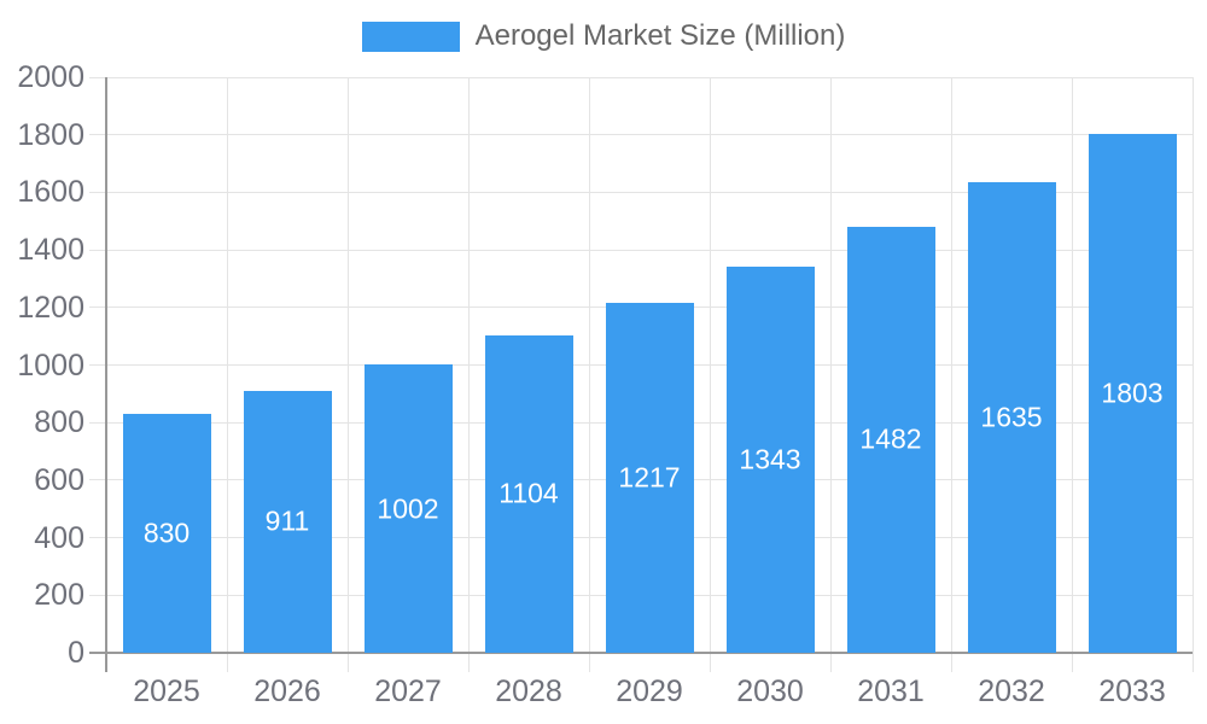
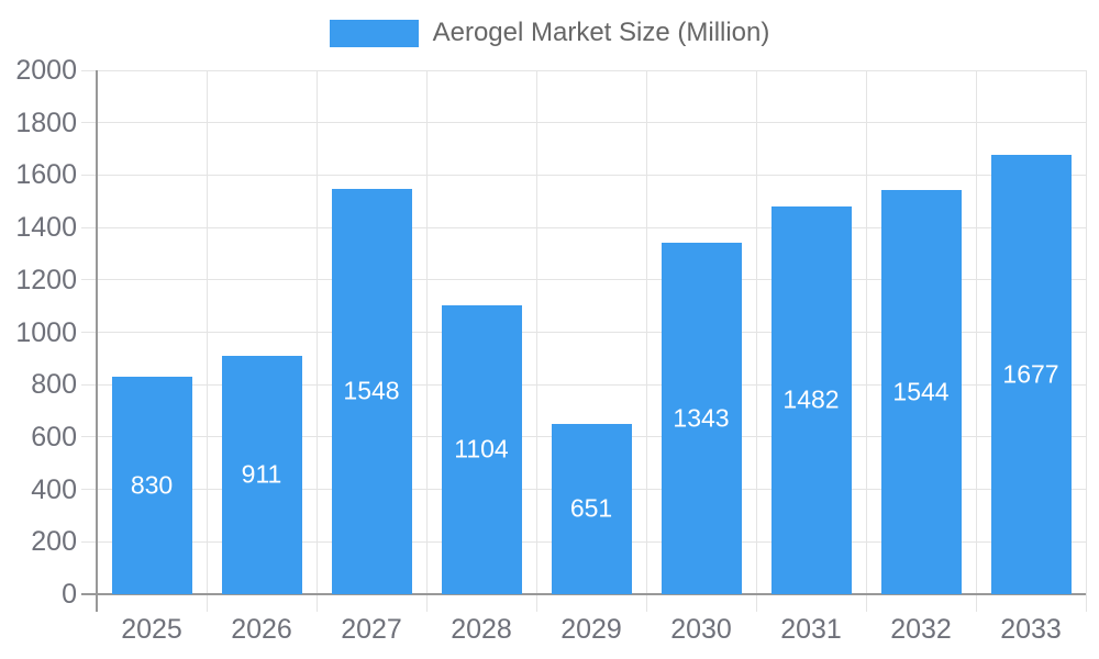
2027: 1002 -> 1548
2029: 1217 -> 651
2032: 1635 -> 1544
2033: 1803 -> 1677
